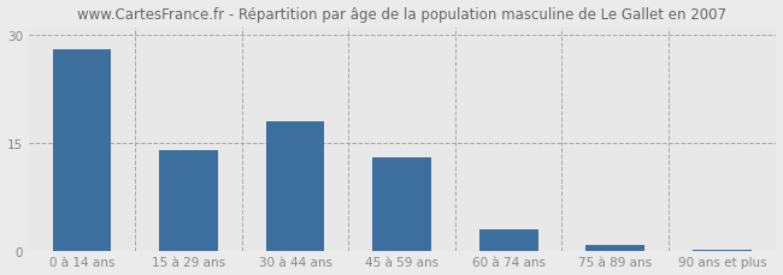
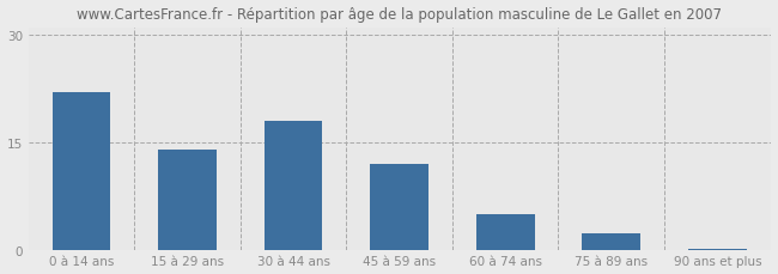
0 à 14 ans: 28.0 -> 22.0
45 à 59 ans: 13.0 -> 12.0
60 à 74 ans: 3.0 -> 5.0
75 à 89 ans: 0.8 -> 2.2
